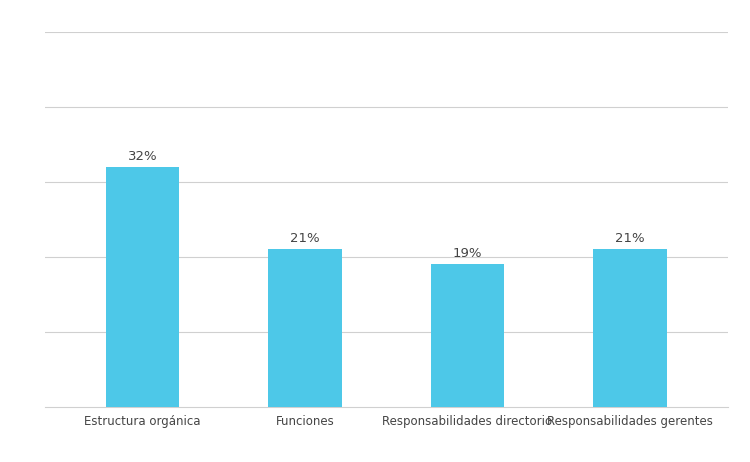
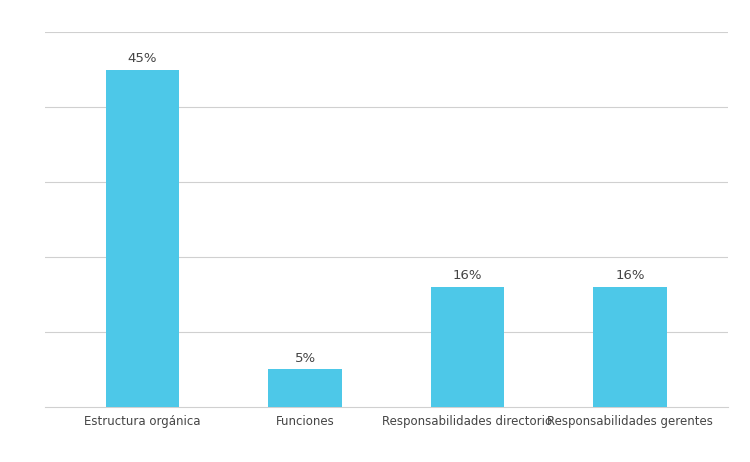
Estructura orgánica: 32% -> 45%
Funciones: 21% -> 5%
Responsabilidades directorio: 19% -> 16%
Responsabilidades gerentes: 21% -> 16%
